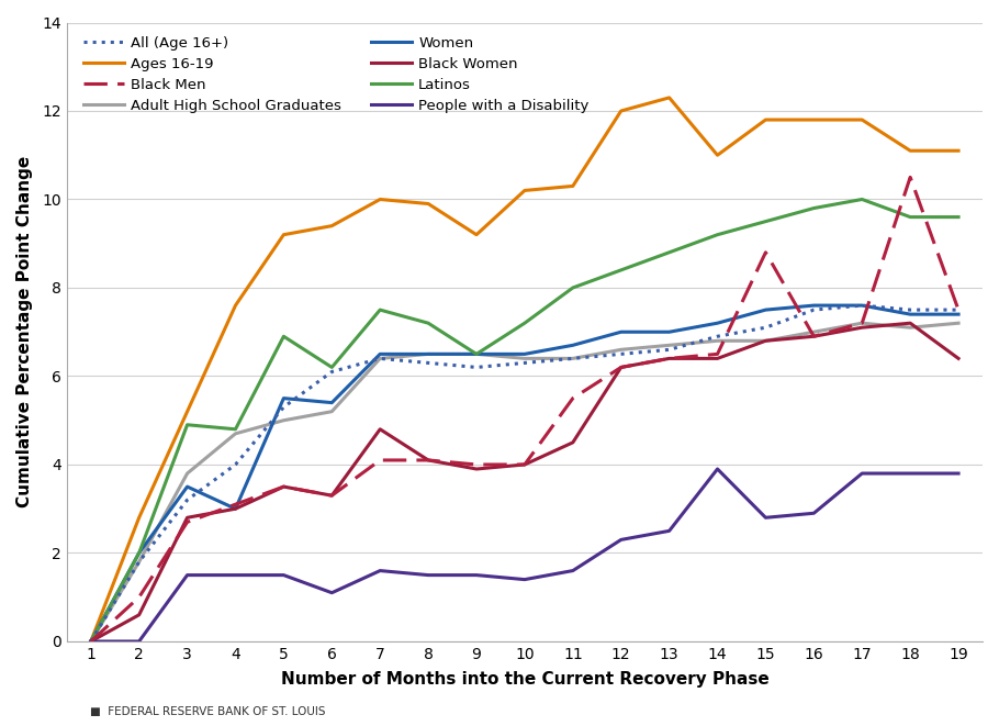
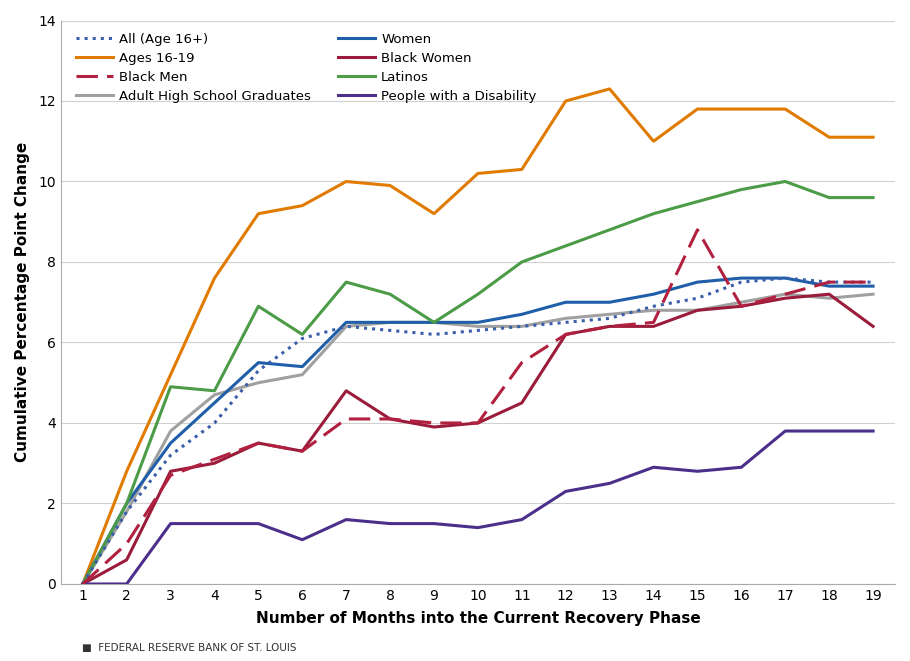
Women/4: 3.0 -> 4.5
People with a Disability/14: 3.9 -> 2.9
Black Men/18: 10.5 -> 7.5
